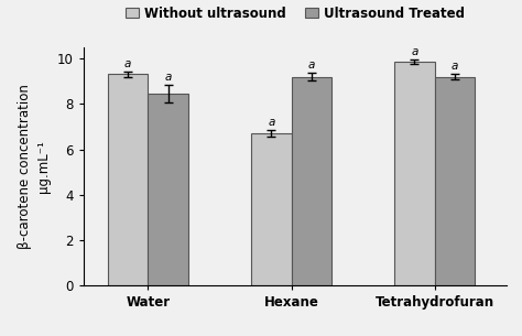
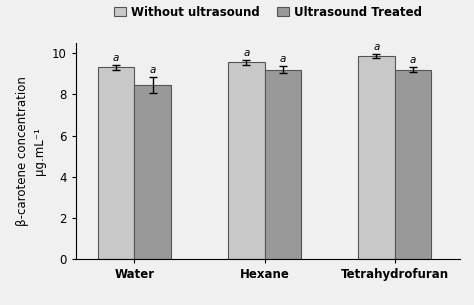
Without ultrasound/Hexane: 6.70 -> 9.55
